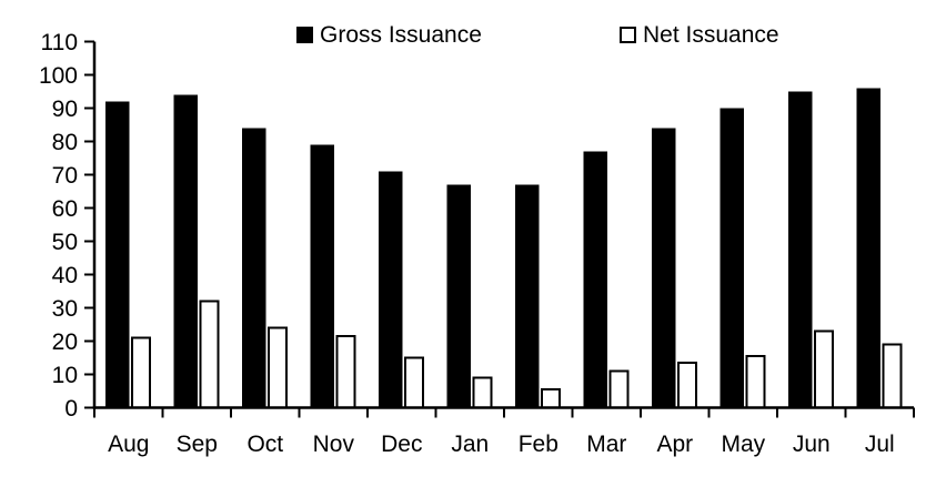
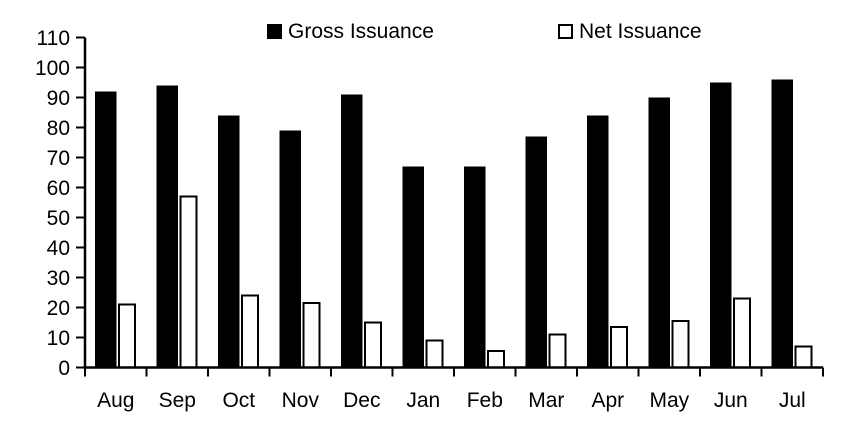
Net Issuance/Sep: 32 -> 57
Gross Issuance/Dec: 71 -> 91
Net Issuance/Jul: 19 -> 7
